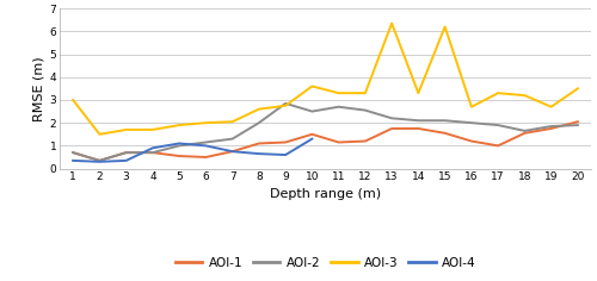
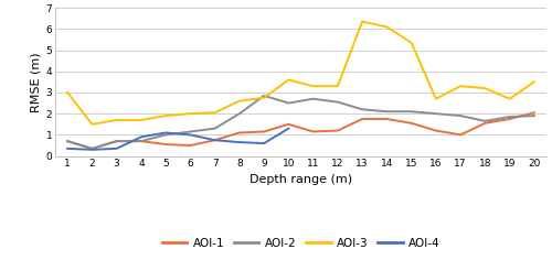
AOI-3/14: 3.3 -> 6.1
AOI-3/15: 6.2 -> 5.3
